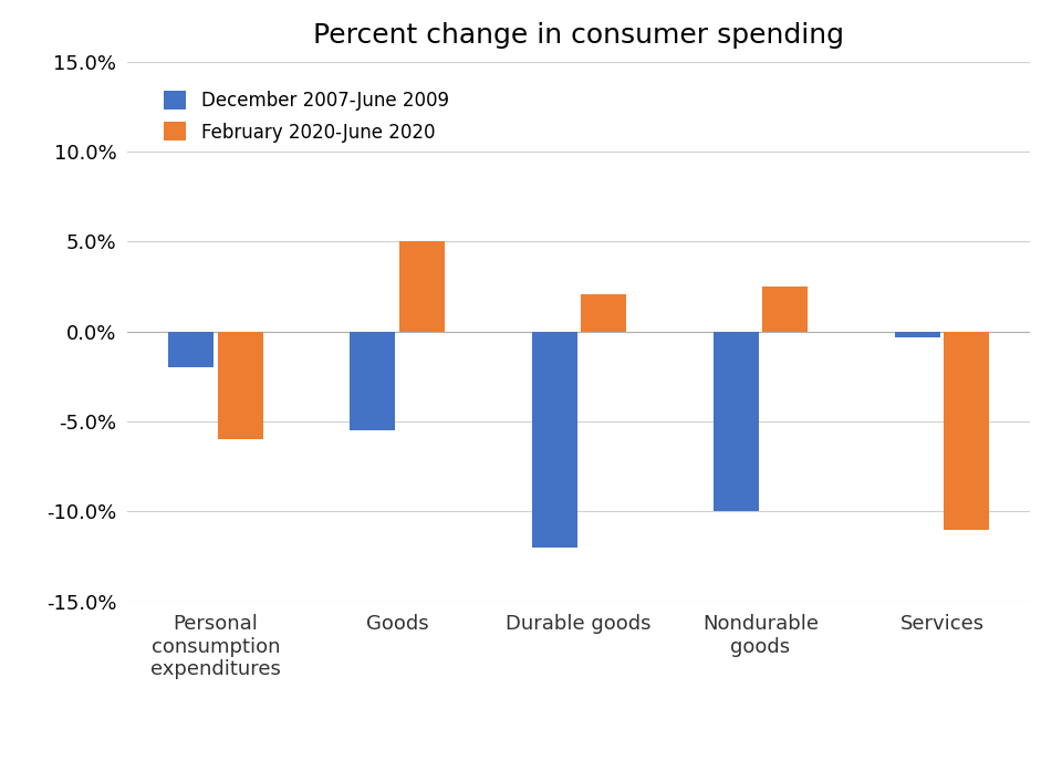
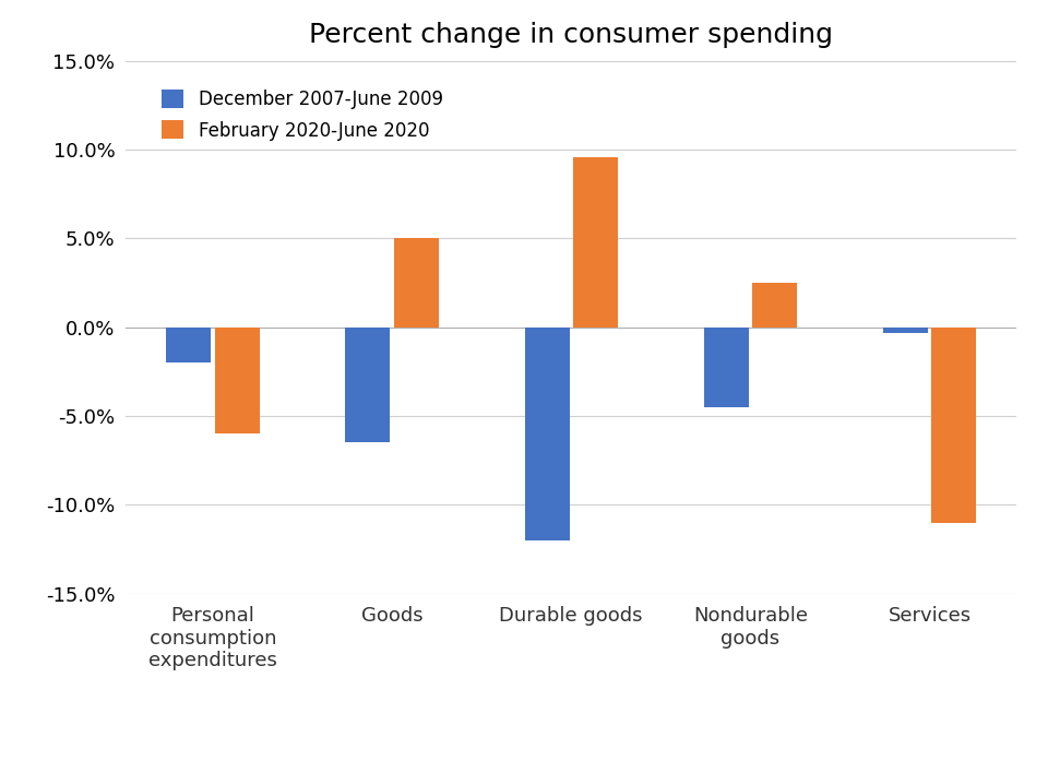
December 2007-June 2009/Goods: -5.5% -> -6.5%
February 2020-June 2020/Durable goods: 2.1% -> 9.6%
December 2007-June 2009/Nondurable goods: -10.0% -> -4.5%
